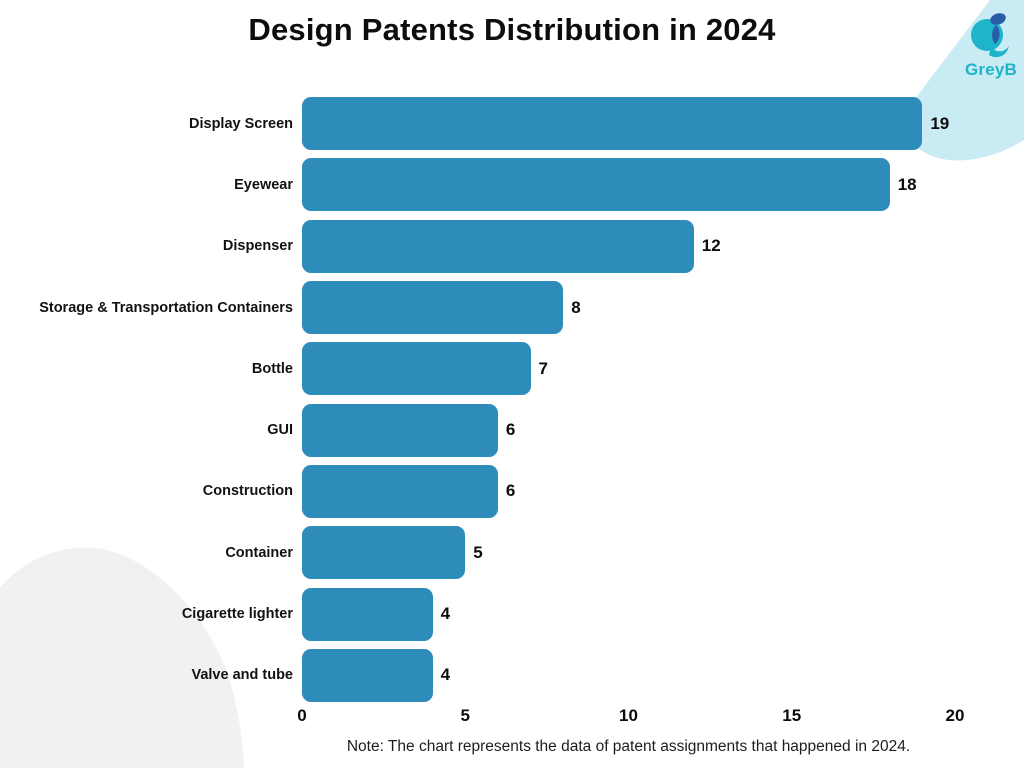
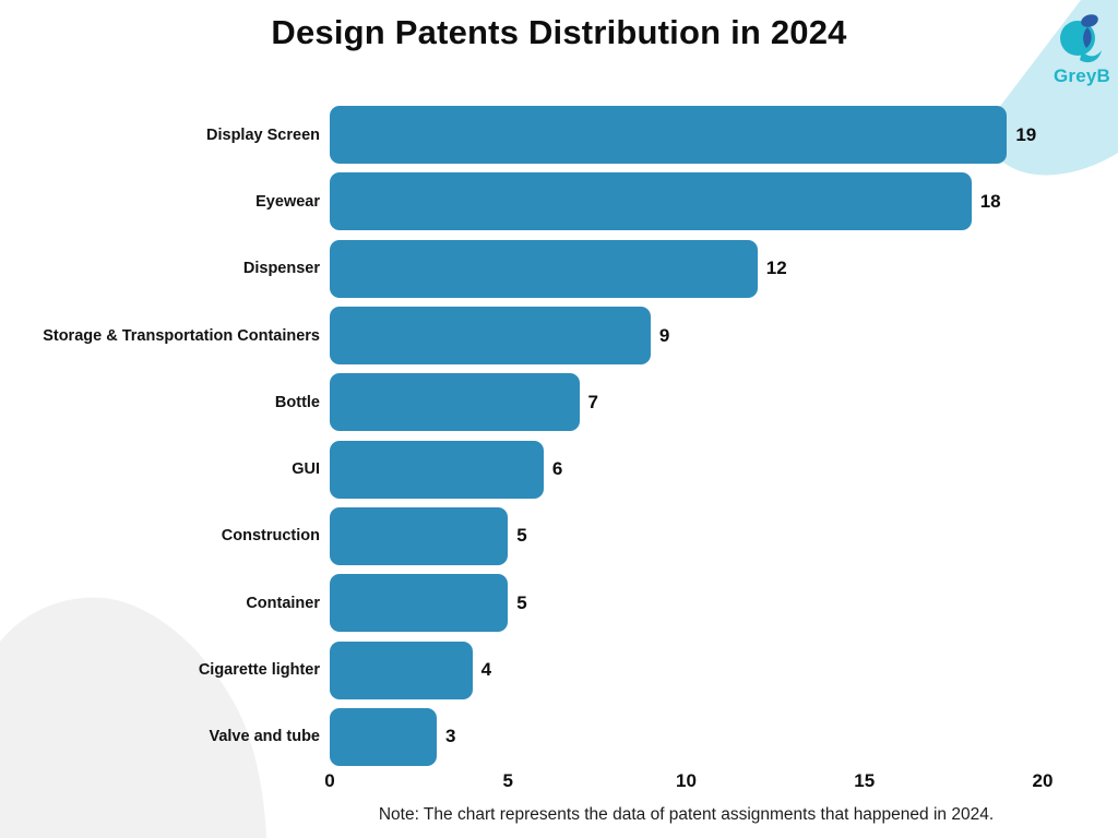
Storage & Transportation Containers: 8 -> 9
Construction: 6 -> 5
Valve and tube: 4 -> 3
